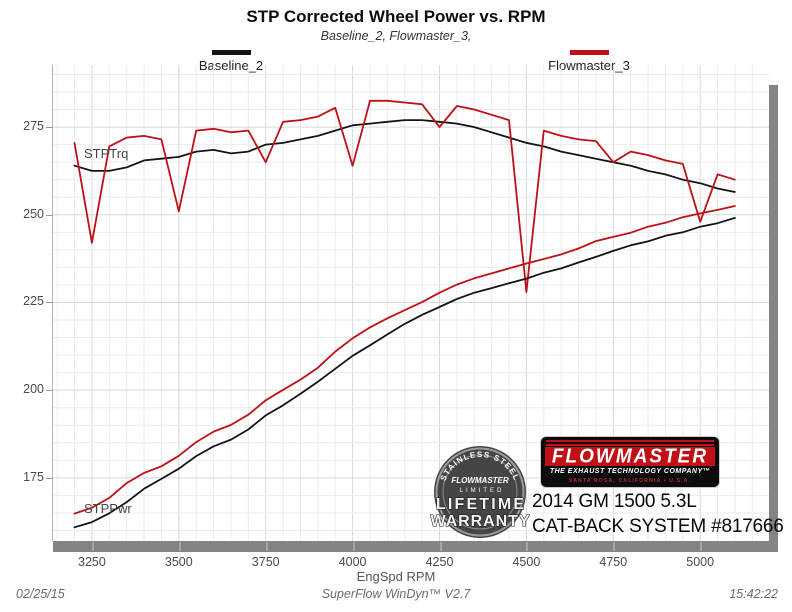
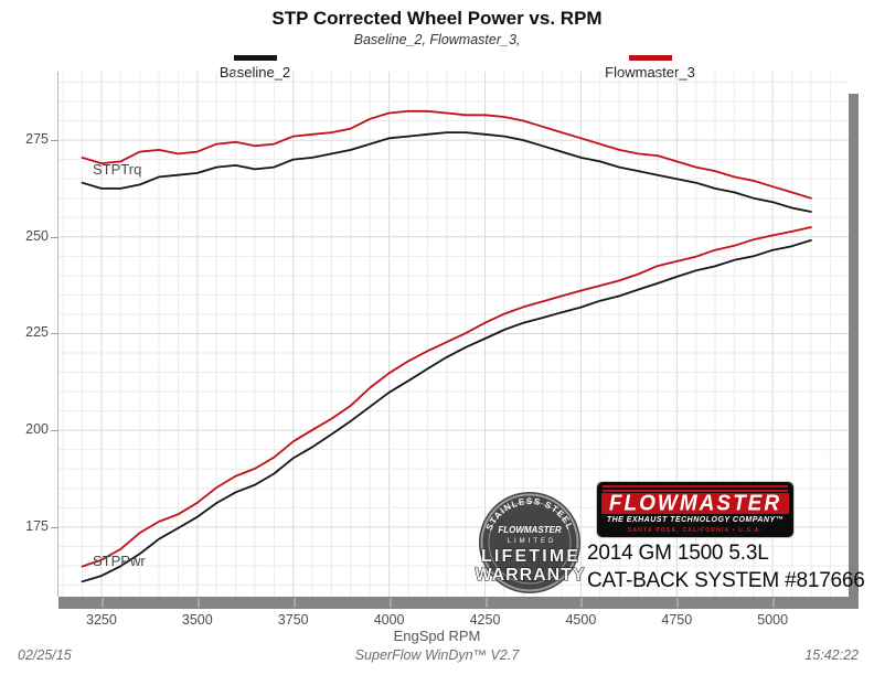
Flowmaster_3 STPTrq/3250: 242 -> 269
Flowmaster_3 STPTrq/3500: 251 -> 272
Flowmaster_3 STPTrq/3750: 265 -> 276
Flowmaster_3 STPTrq/4000: 264 -> 282
Flowmaster_3 STPTrq/4250: 275 -> 282
Flowmaster_3 STPTrq/4500: 228 -> 276
Flowmaster_3 STPTrq/4750: 265 -> 270
Flowmaster_3 STPTrq/5000: 248 -> 263
